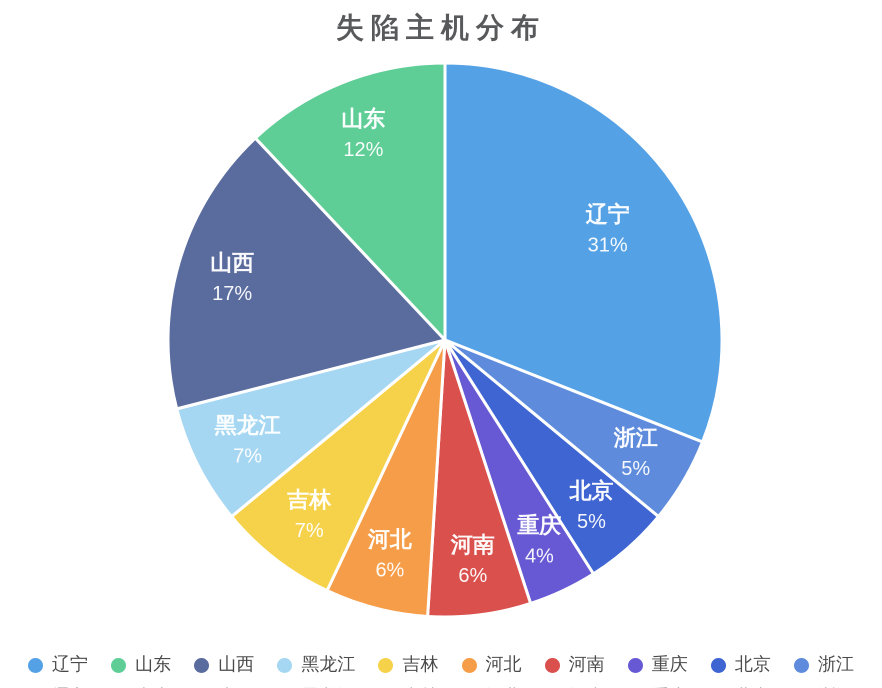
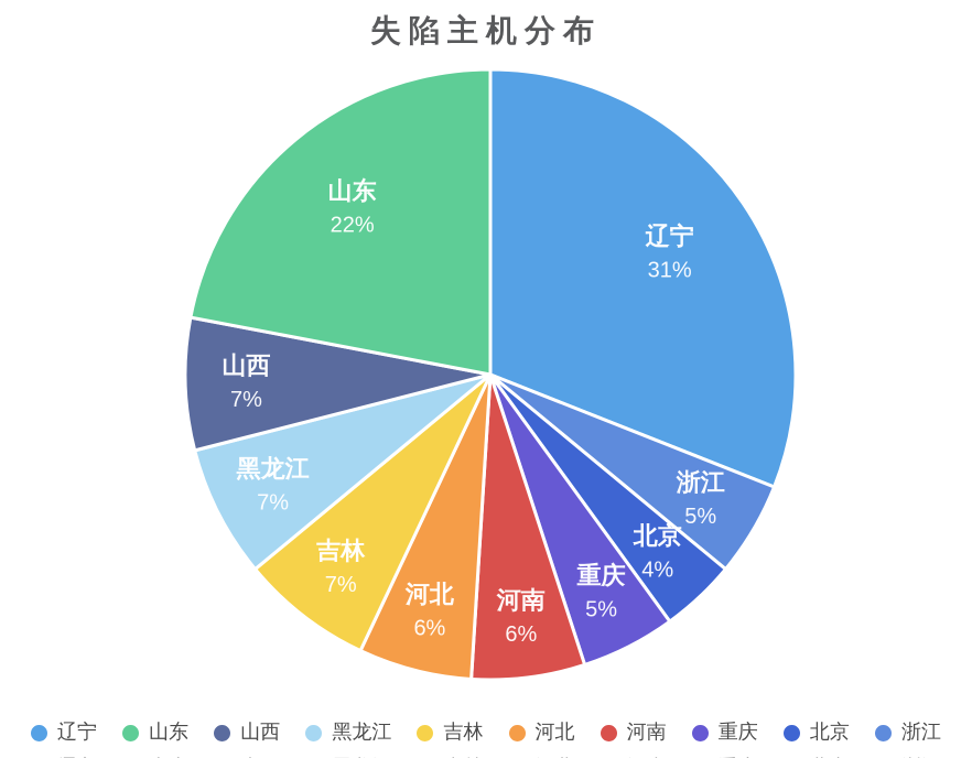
北京: 5% -> 4%
重庆: 4% -> 5%
山西: 17% -> 7%
山东: 12% -> 22%
